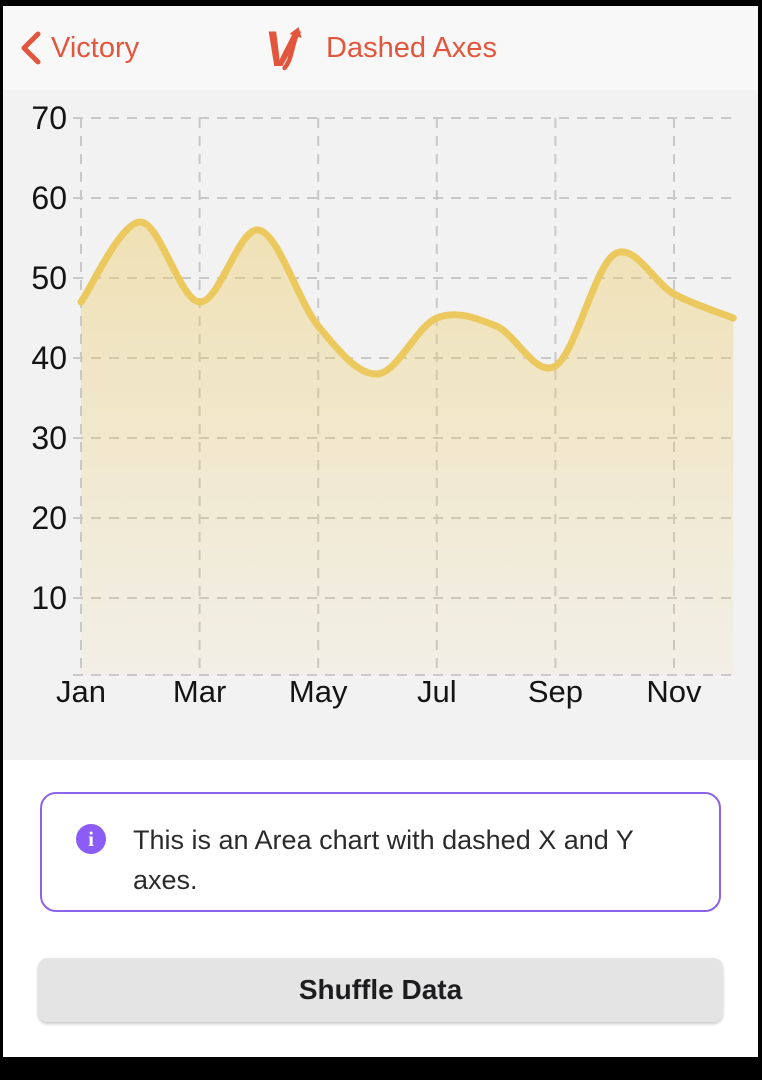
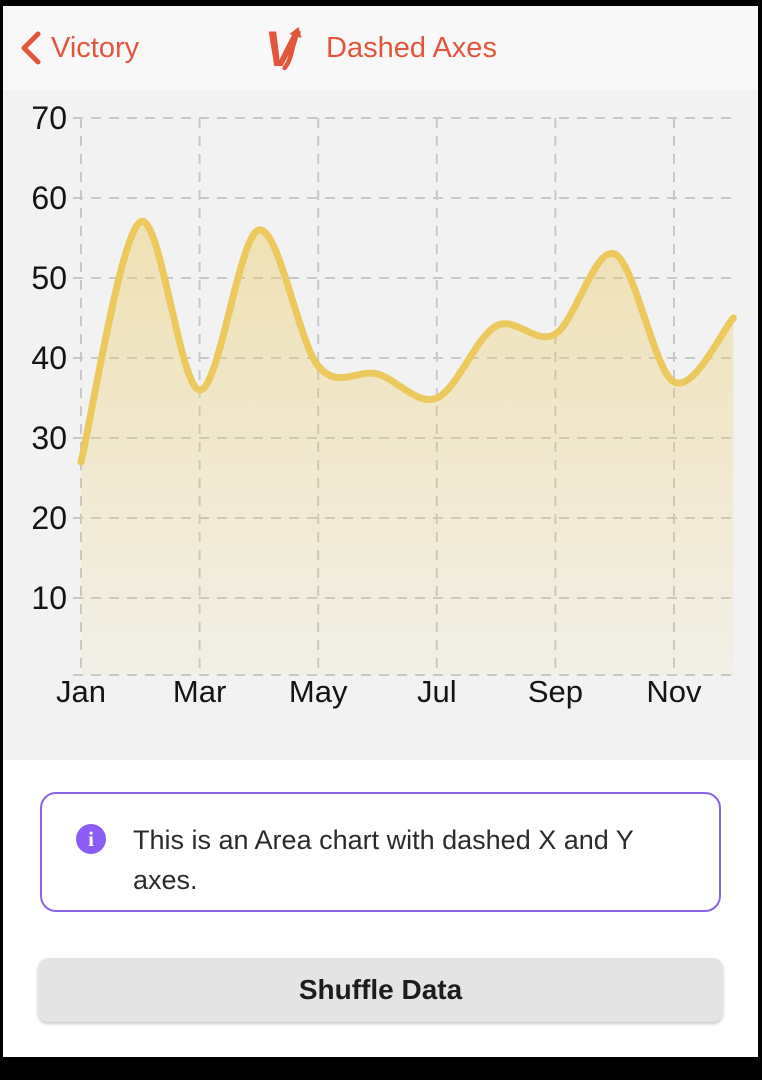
Jan: 47 -> 27
Mar: 47 -> 36
May: 44 -> 39
Jul: 45 -> 35
Sep: 39 -> 43
Nov: 48 -> 37
